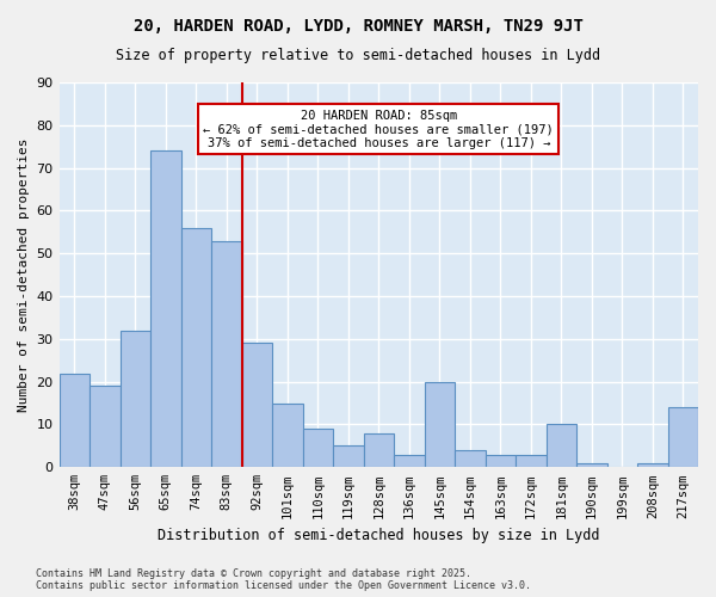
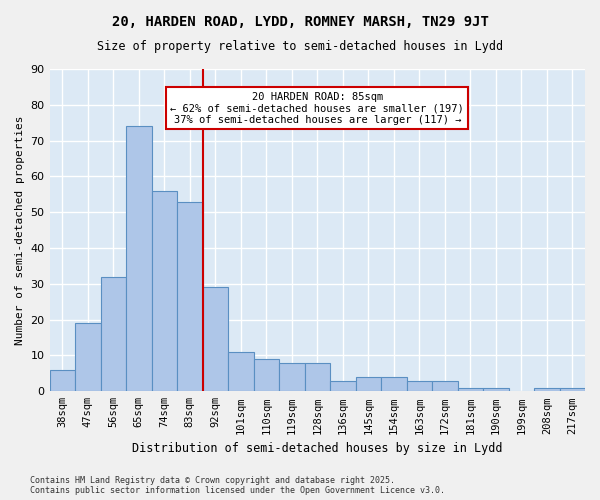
38sqm: 22 -> 6
101sqm: 15 -> 11
119sqm: 5 -> 8
145sqm: 20 -> 4
181sqm: 10 -> 1
217sqm: 14 -> 1
